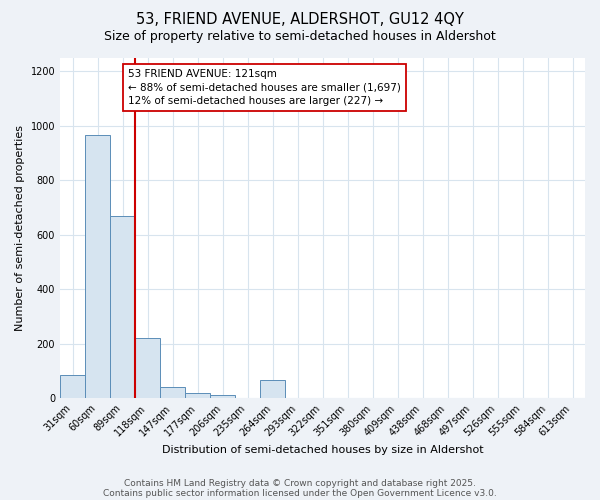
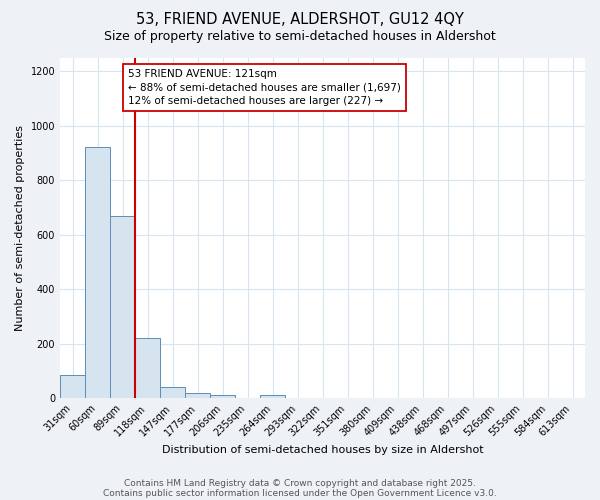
60sqm: 965 -> 920
264sqm: 65 -> 10
